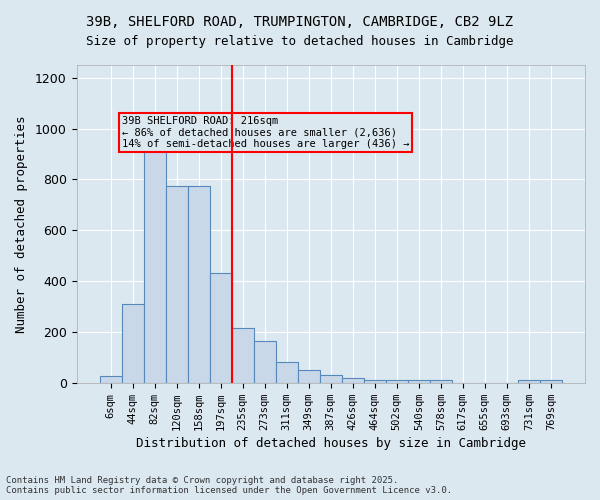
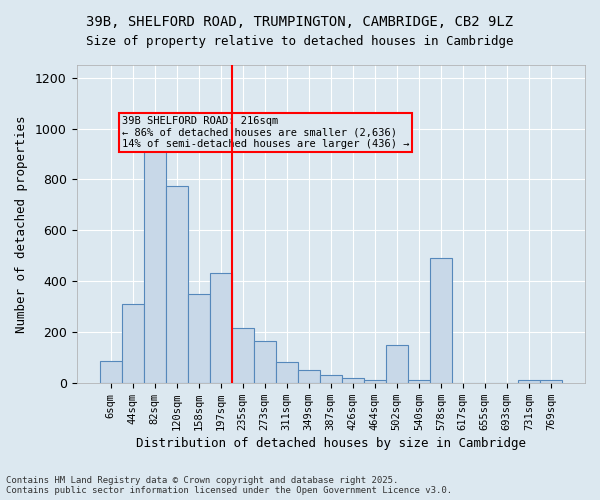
6sqm: 25 -> 85
158sqm: 775 -> 350
502sqm: 10 -> 150
578sqm: 10 -> 490
